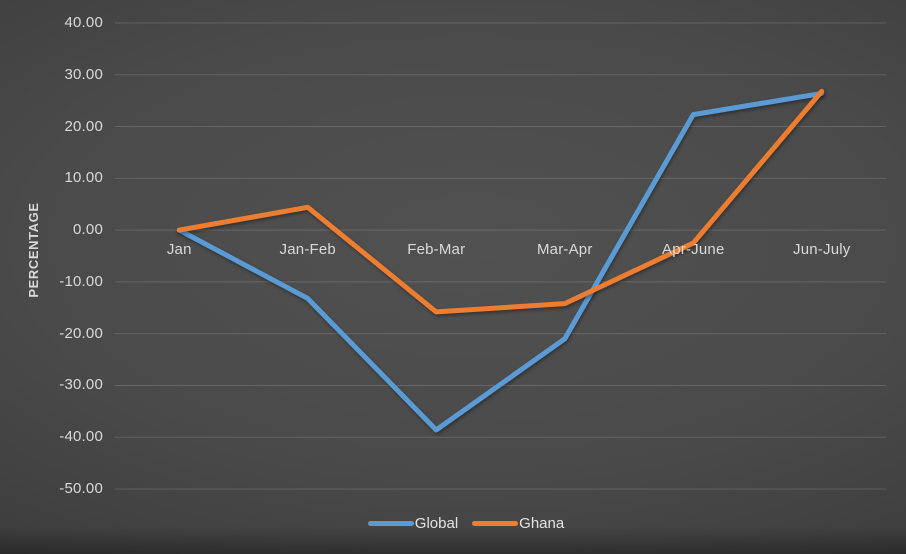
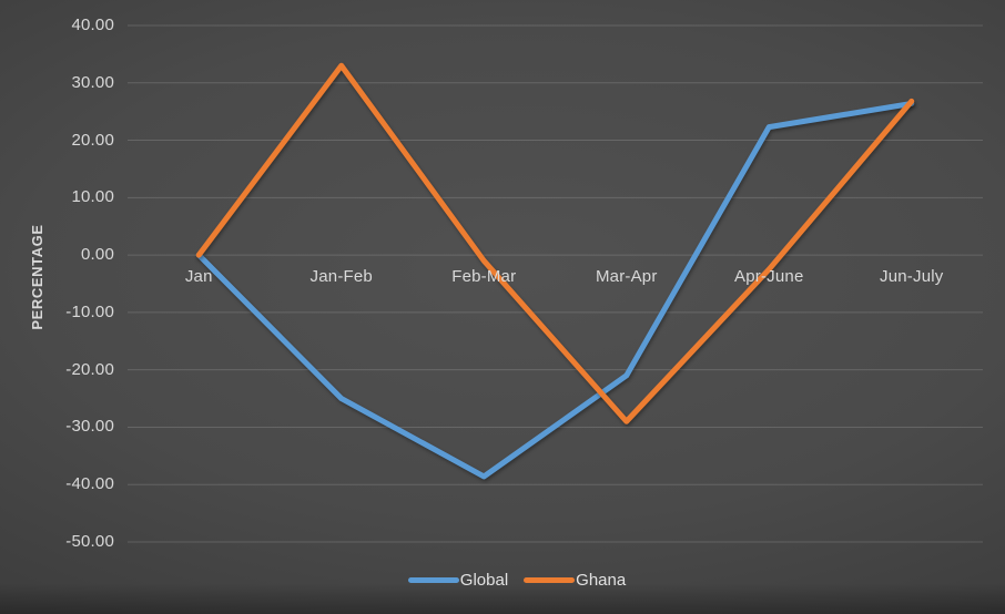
Global/Jan-Feb: -13 -> -25
Ghana/Jan-Feb: 4 -> 33
Ghana/Feb-Mar: -16 -> -1
Ghana/Mar-Apr: -14 -> -29
